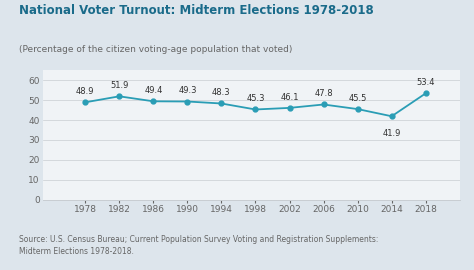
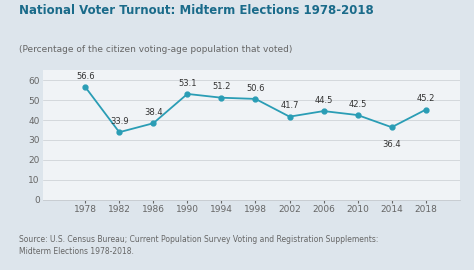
1978: 48.9 -> 56.6
1982: 51.9 -> 33.9
1986: 49.4 -> 38.4
1990: 49.3 -> 53.1
1994: 48.3 -> 51.2
1998: 45.3 -> 50.6
2002: 46.1 -> 41.7
2006: 47.8 -> 44.5
2010: 45.5 -> 42.5
2014: 41.9 -> 36.4
2018: 53.4 -> 45.2
